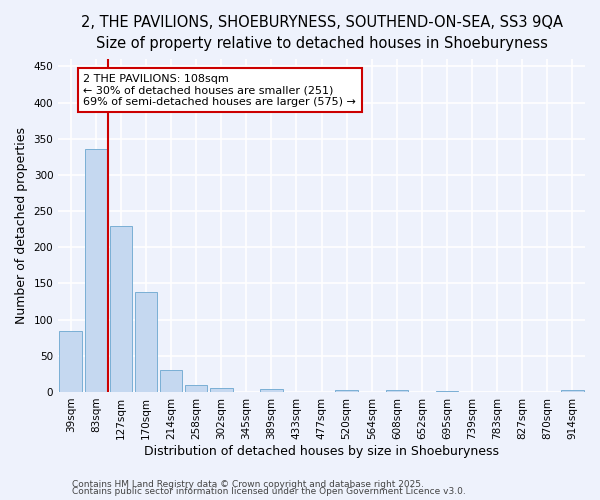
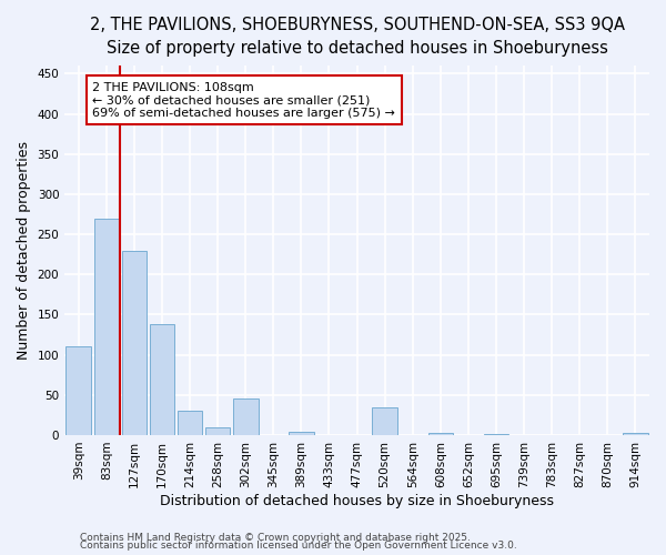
39sqm: 84 -> 110
83sqm: 336 -> 270
302sqm: 5 -> 46
520sqm: 3 -> 34
